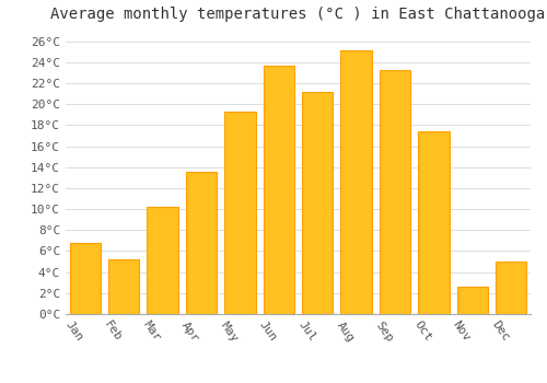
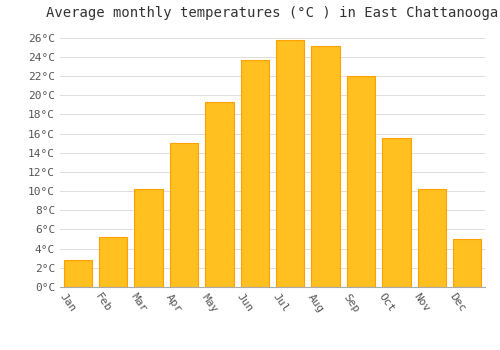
Jan: 6.8°C -> 2.8°C
Apr: 13.6°C -> 15.0°C
Jul: 21.2°C -> 25.7°C
Sep: 23.2°C -> 22.0°C
Oct: 17.4°C -> 15.5°C
Nov: 2.6°C -> 10.2°C
